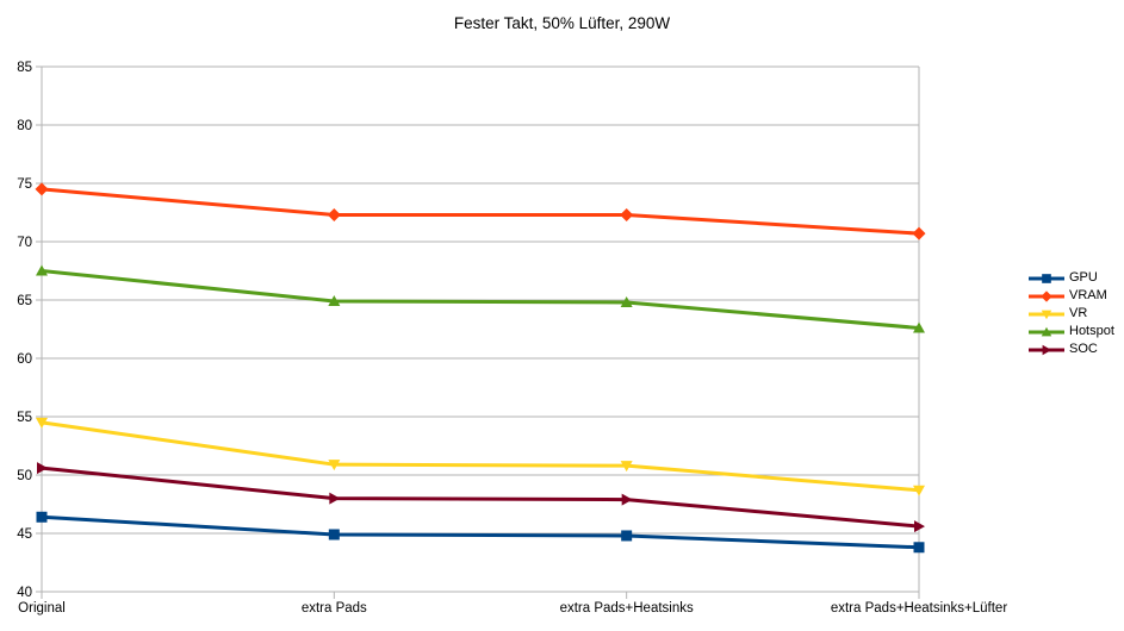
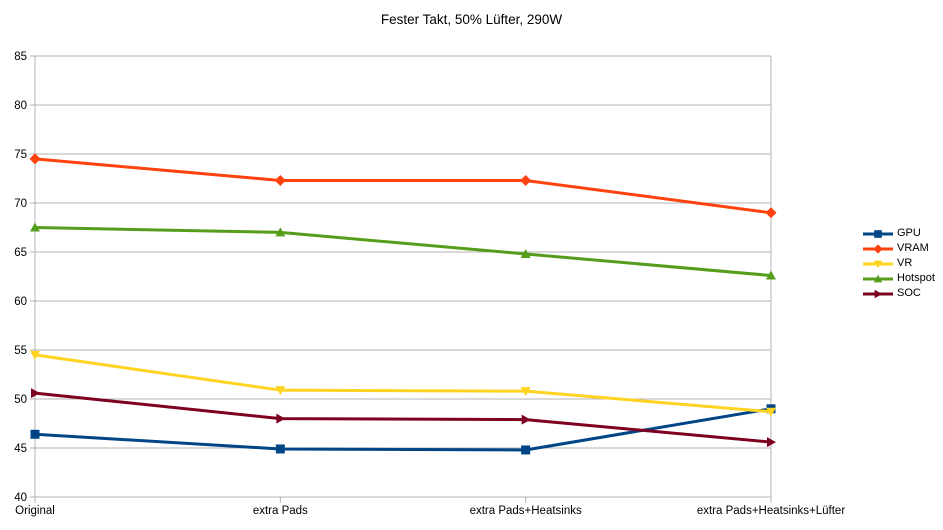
Hotspot/extra Pads: 65 -> 67
GPU/extra Pads+Heatsinks+Lüfter: 44 -> 49
VRAM/extra Pads+Heatsinks+Lüfter: 71 -> 69
